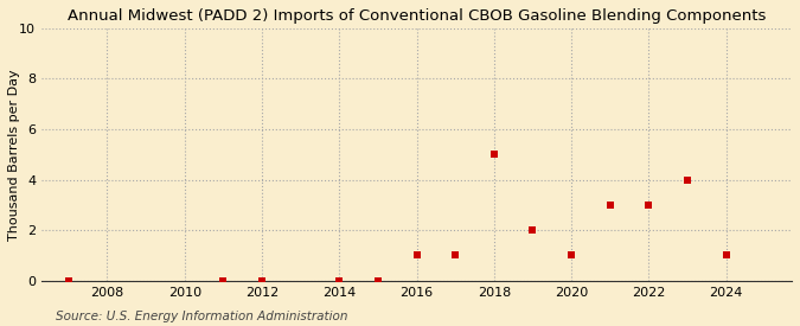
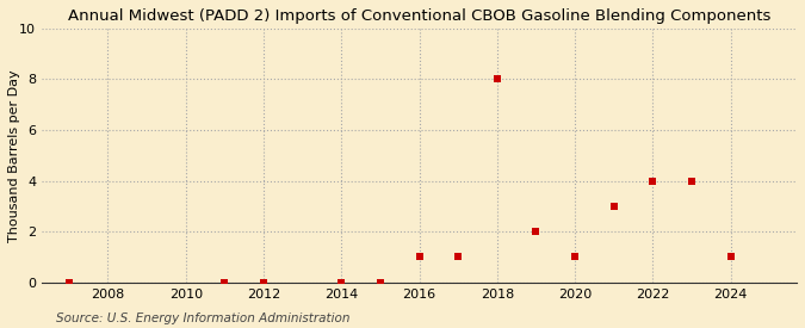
2018: 5 -> 8
2022: 3 -> 4
